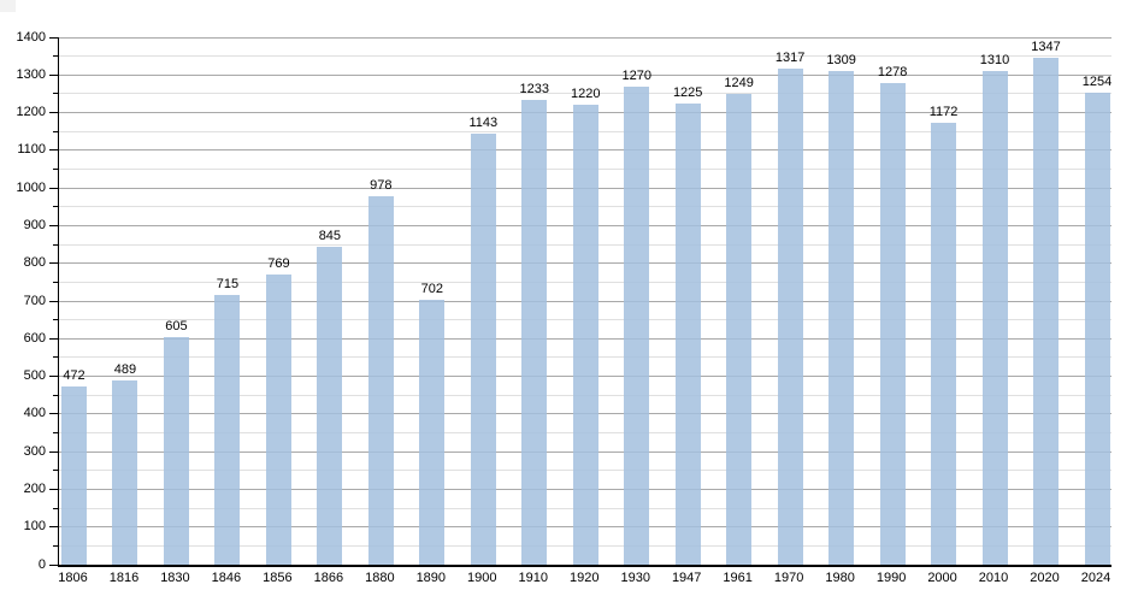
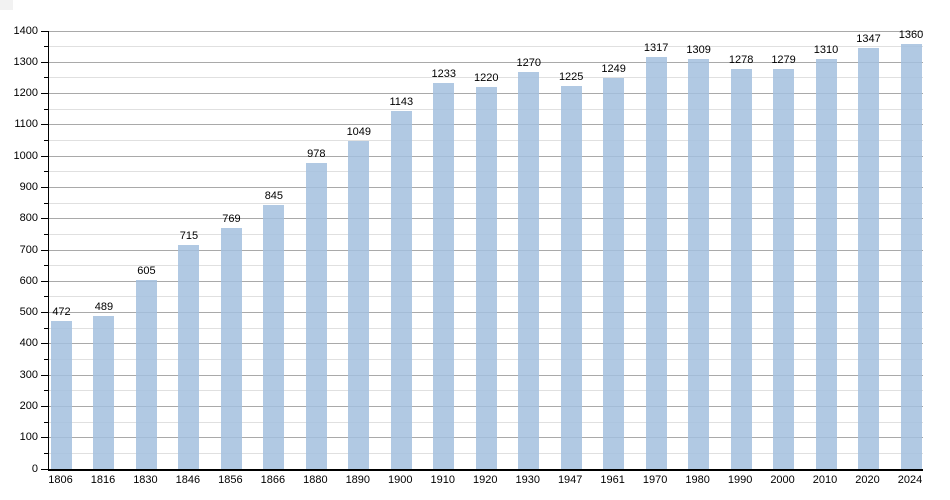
1890: 702 -> 1049
2000: 1172 -> 1279
2024: 1254 -> 1360
